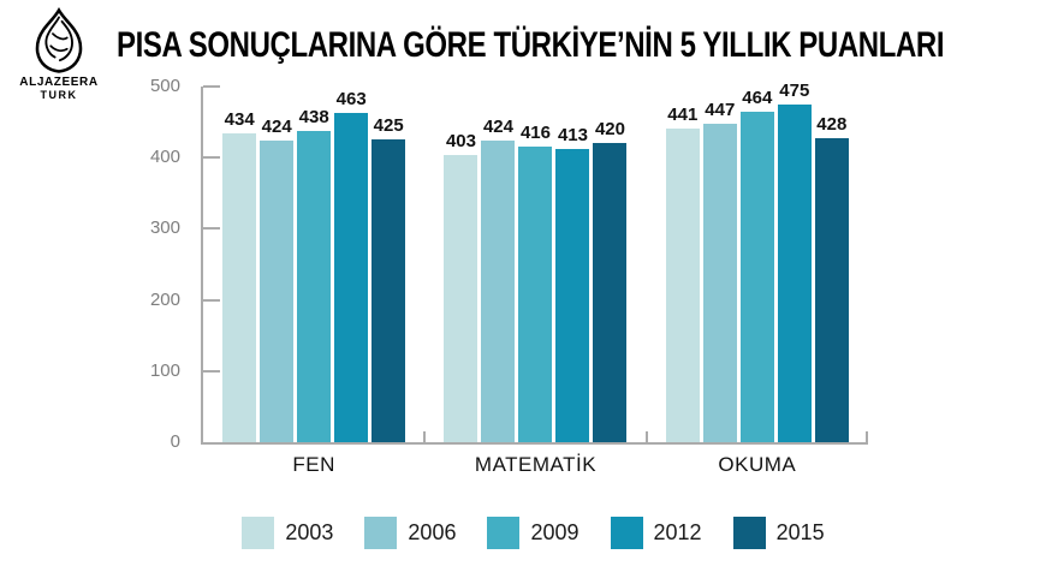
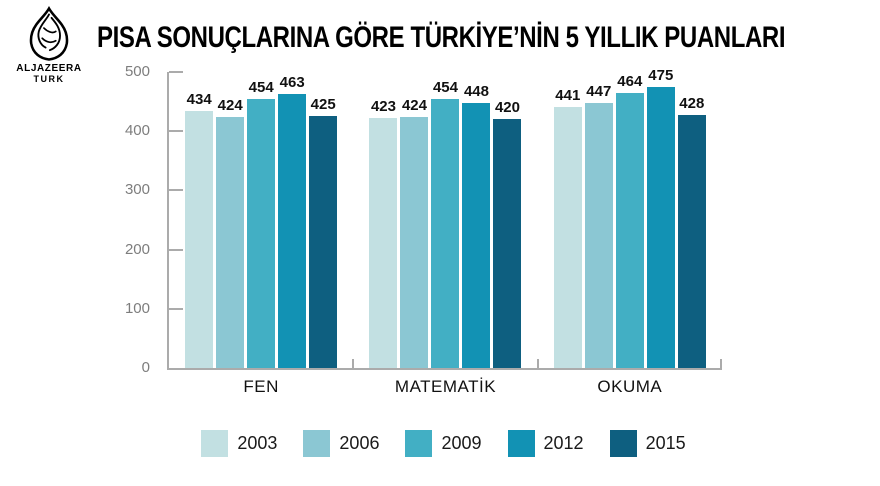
2009/FEN: 438 -> 454
2003/MATEMATİK: 403 -> 423
2009/MATEMATİK: 416 -> 454
2012/MATEMATİK: 413 -> 448
